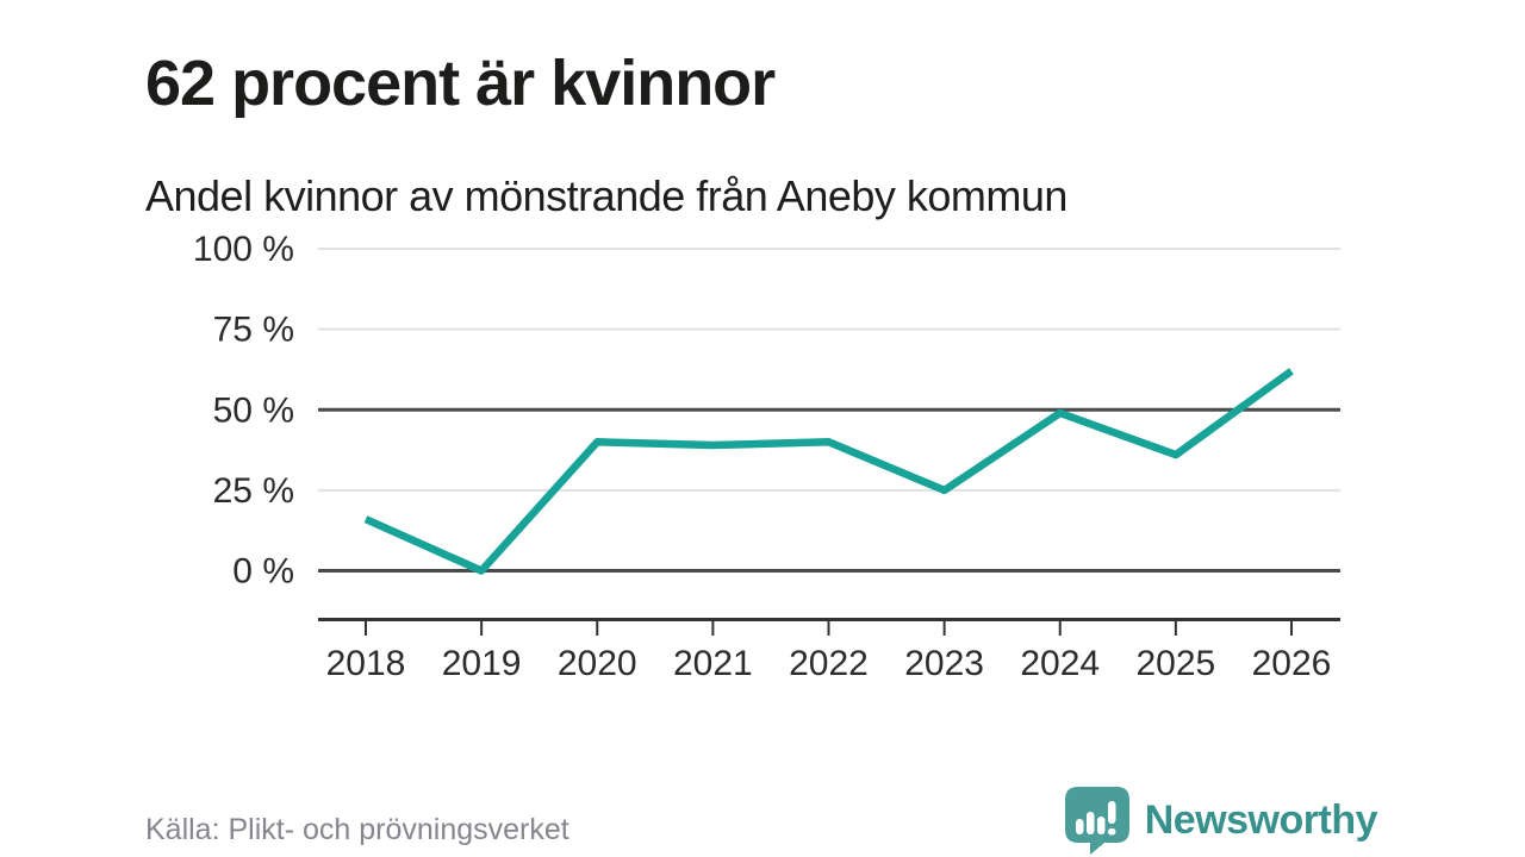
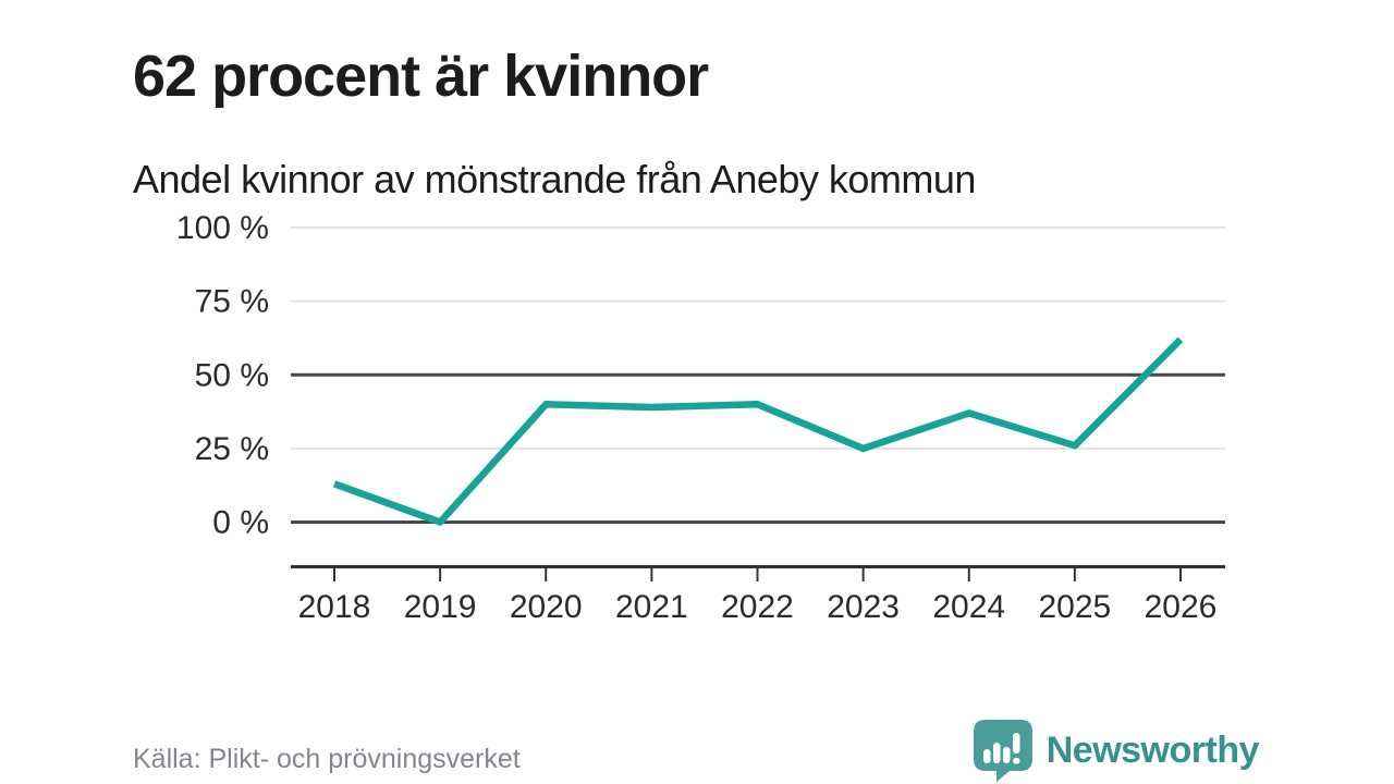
2018: 16% -> 13%
2024: 49% -> 37%
2025: 36% -> 26%
